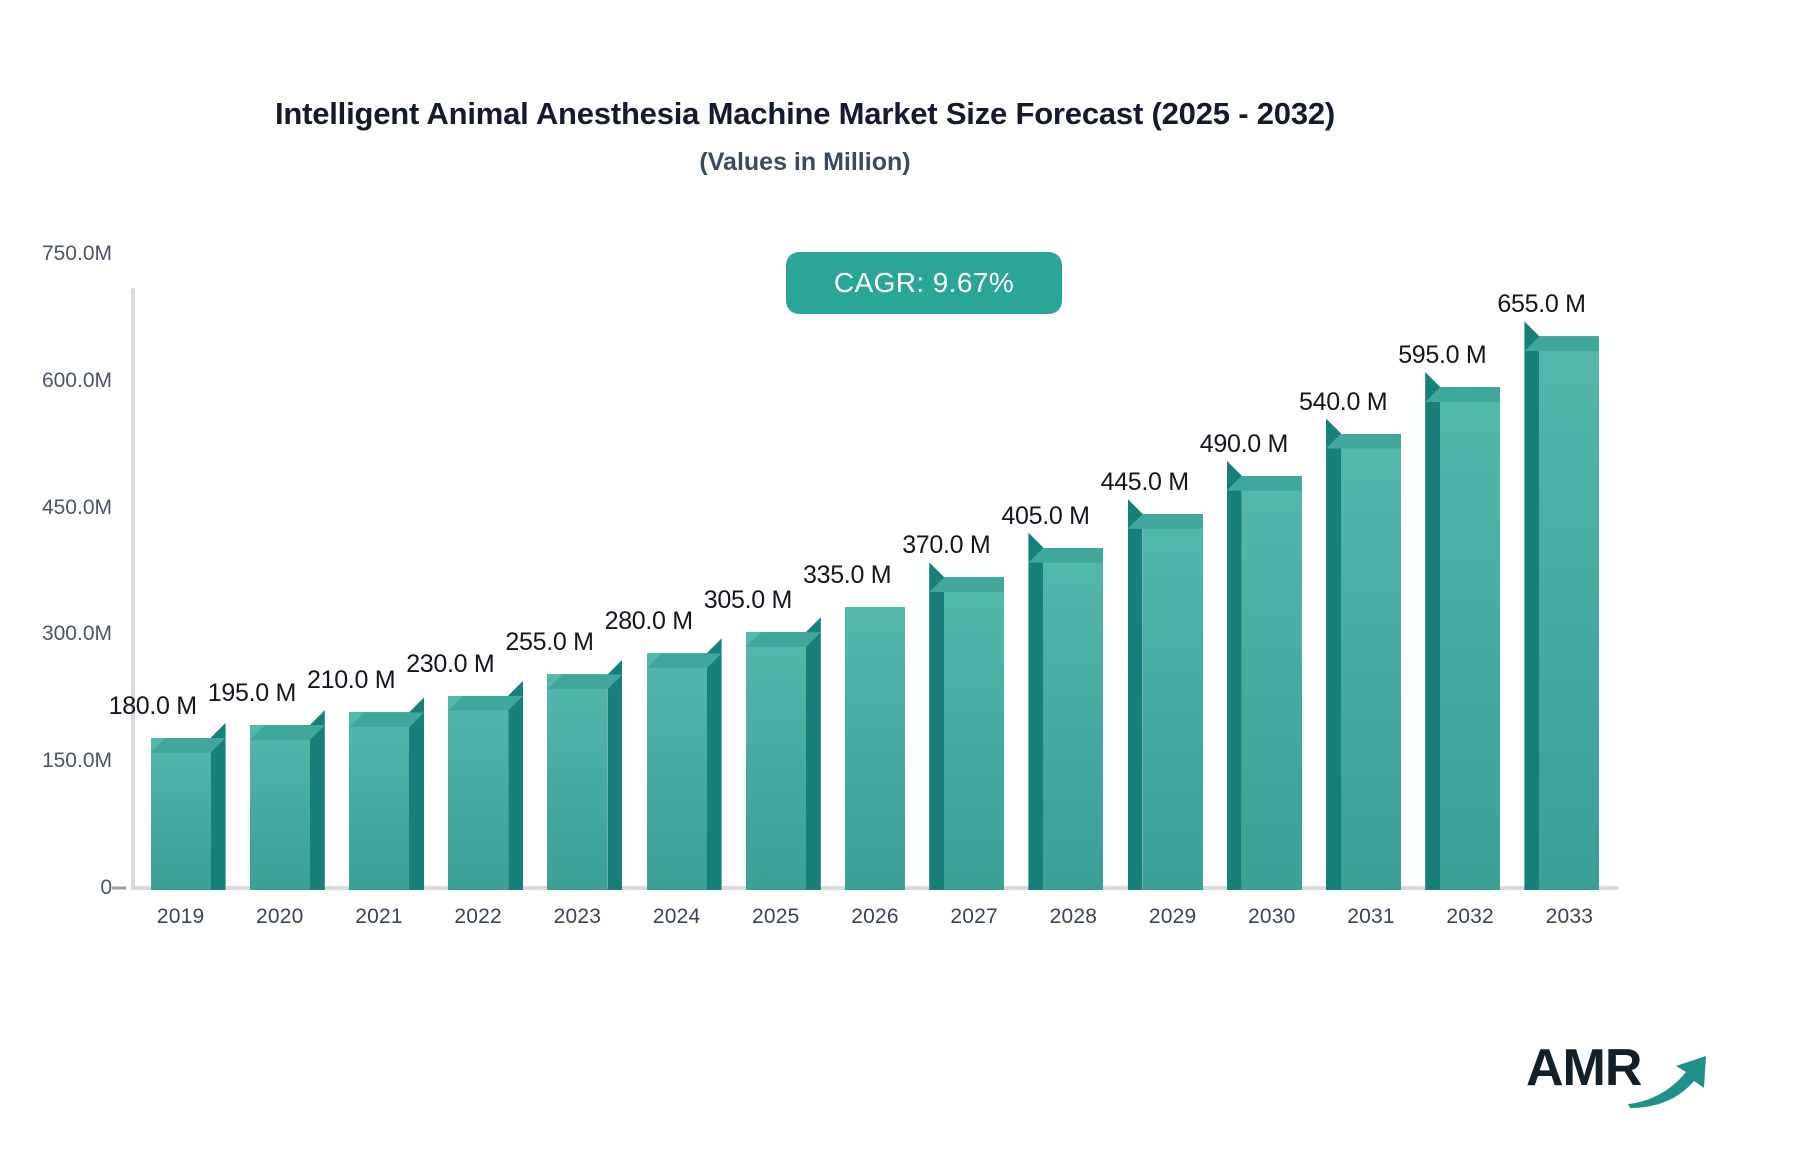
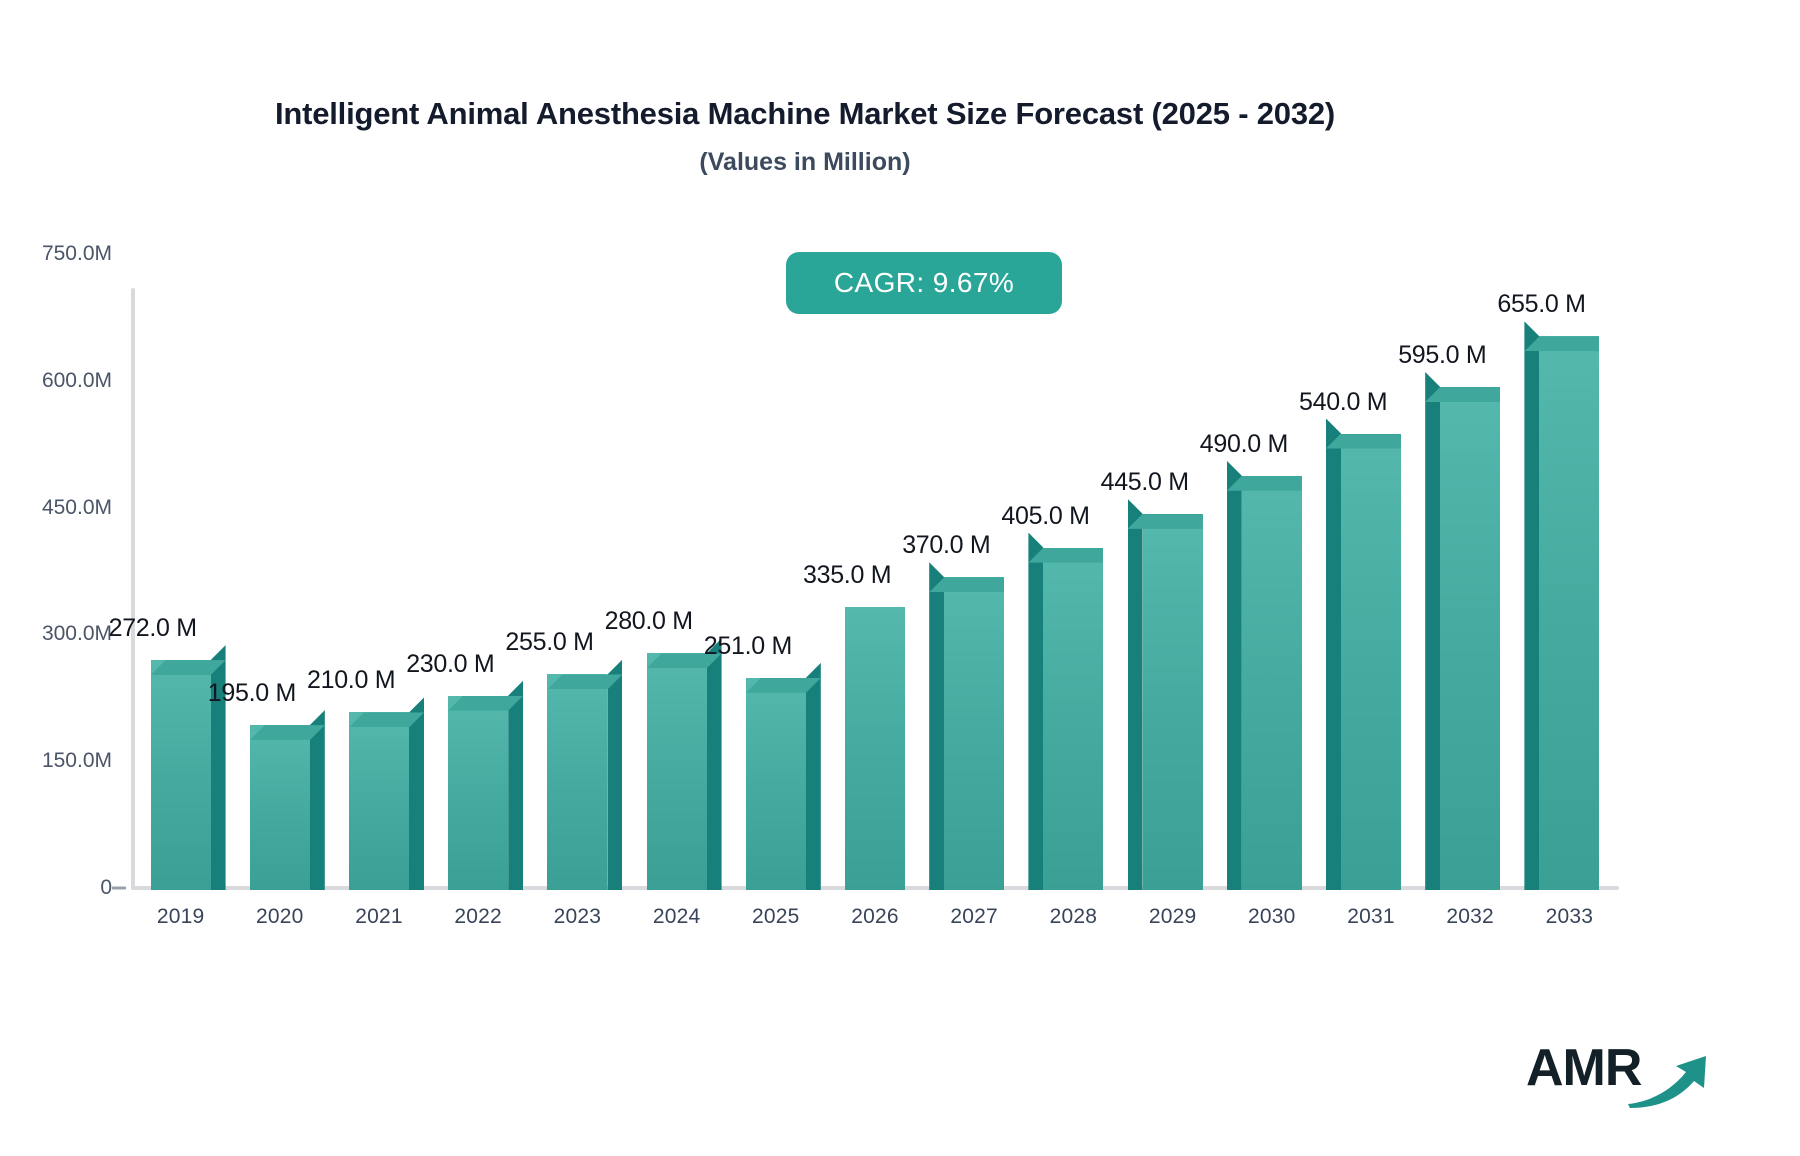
2019: 180.0 -> 272.0
2025: 305.0 -> 251.0
